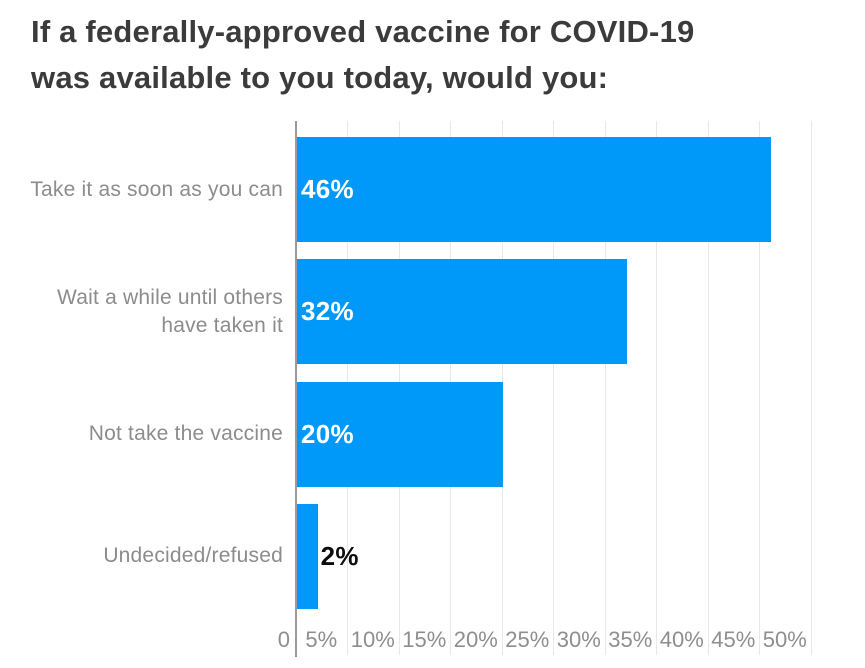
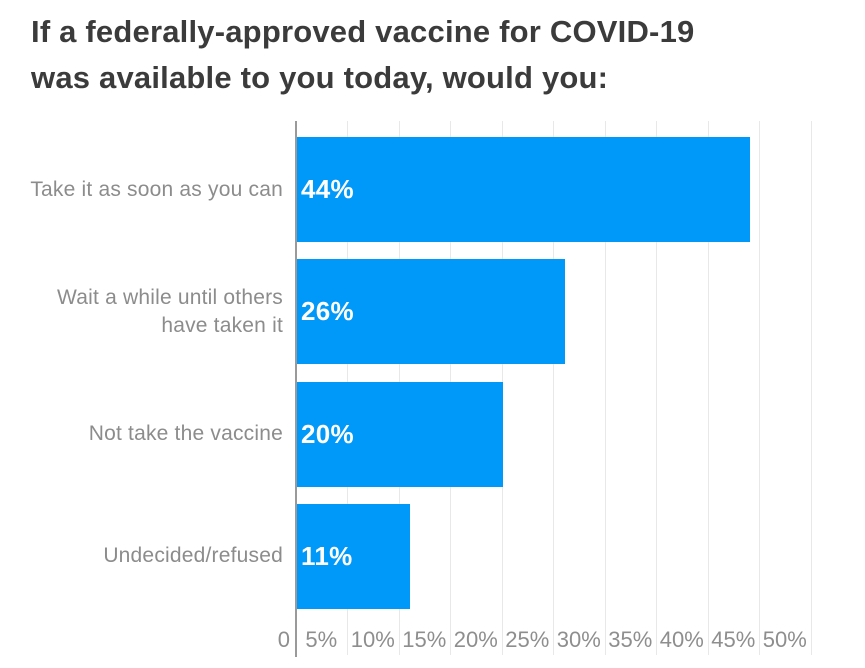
Take it as soon as you can: 46% -> 44%
Wait a while until others have taken it: 32% -> 26%
Undecided/refused: 2% -> 11%
